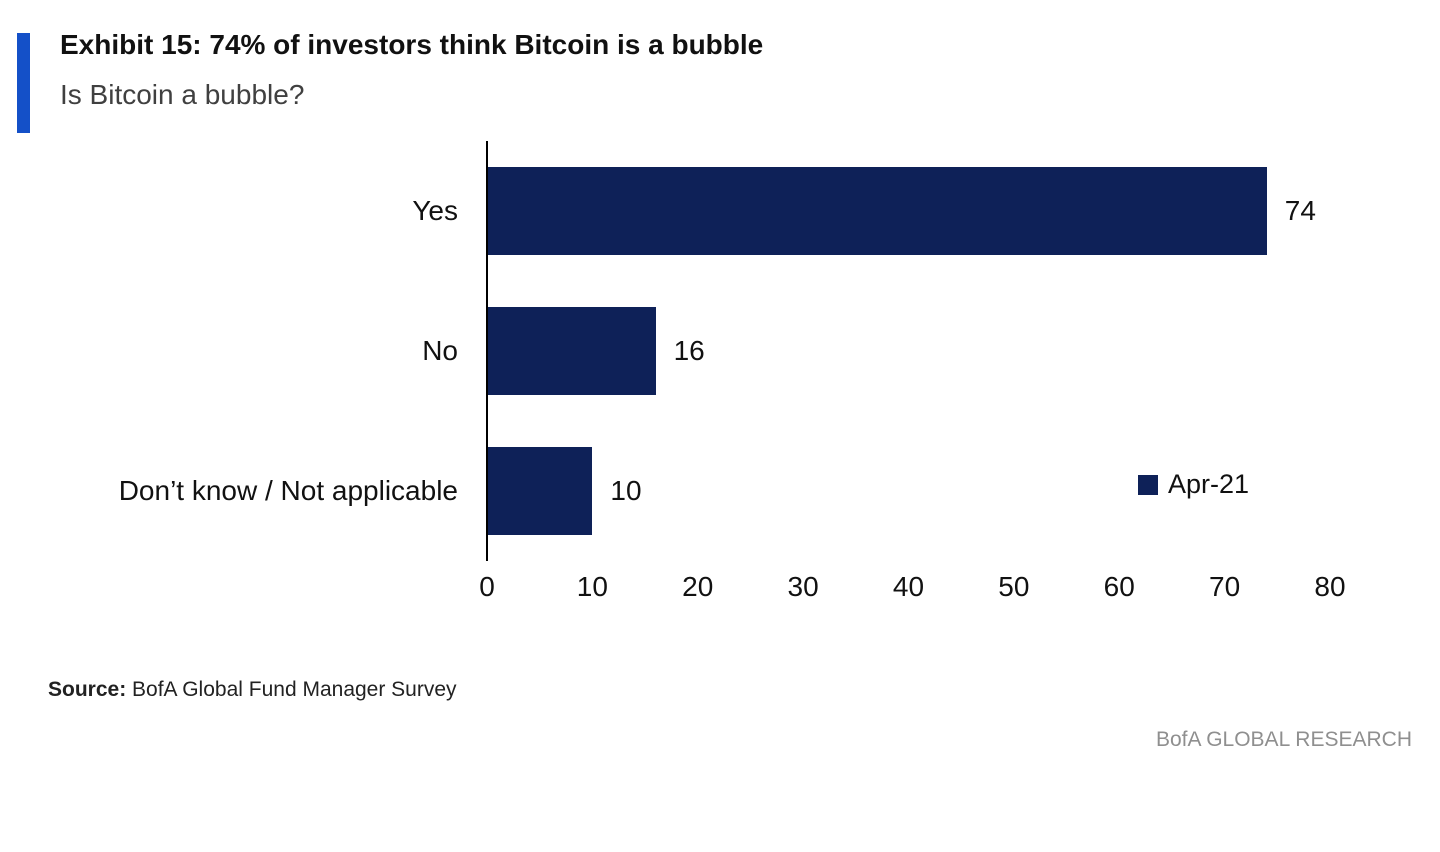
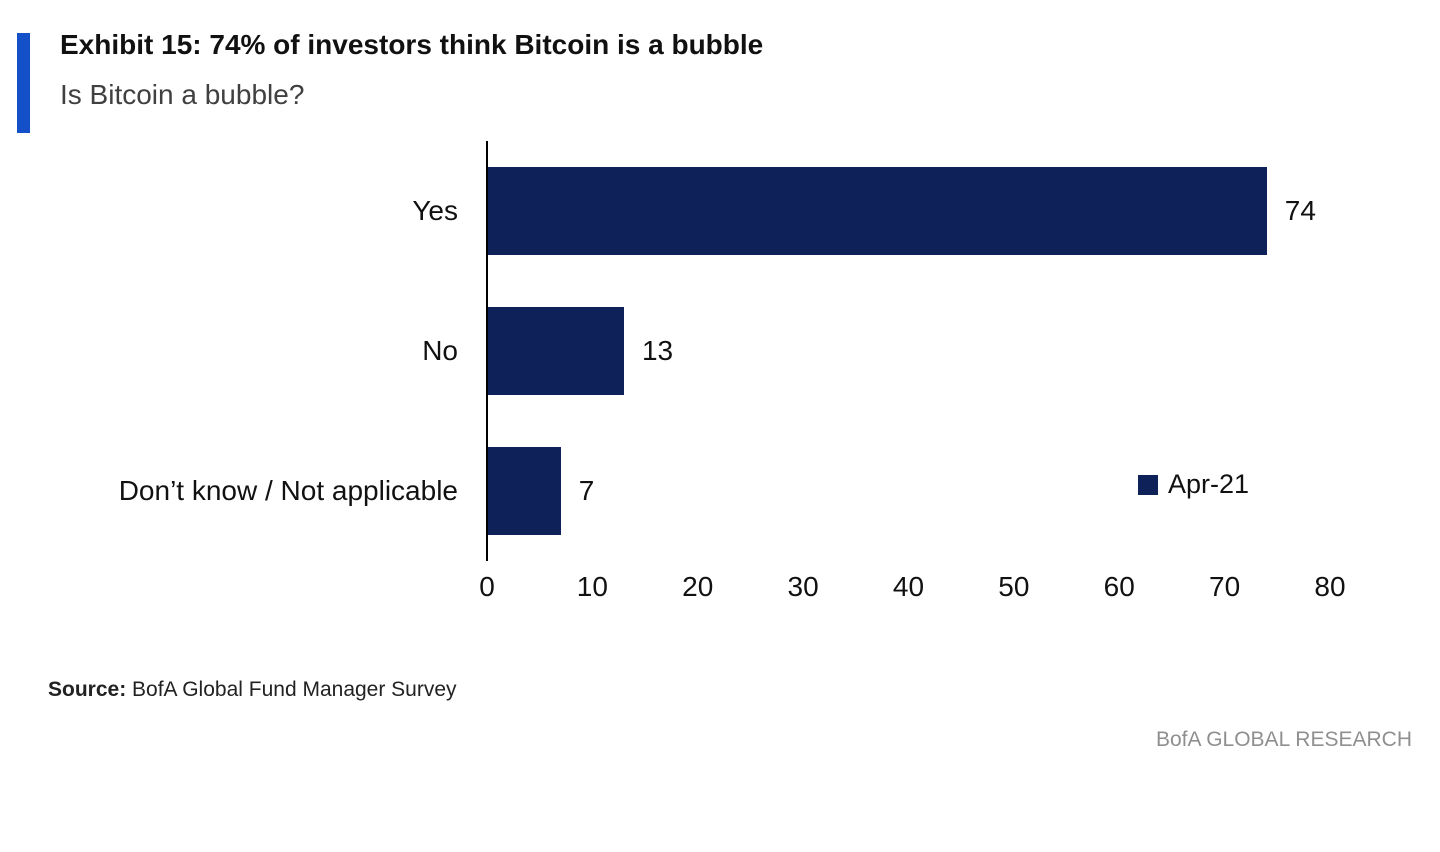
No: 16 -> 13
Don’t know / Not applicable: 10 -> 7
